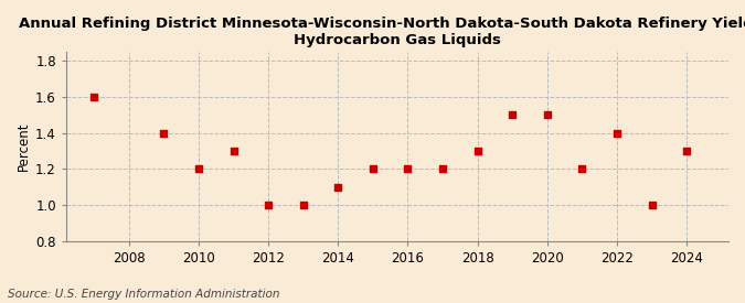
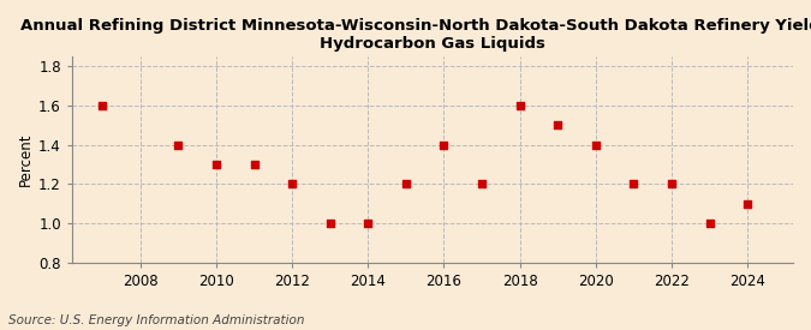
2010: 1.2 -> 1.3
2012: 1.0 -> 1.2
2014: 1.1 -> 1.0
2016: 1.2 -> 1.4
2018: 1.3 -> 1.6
2020: 1.5 -> 1.4
2022: 1.4 -> 1.2
2024: 1.3 -> 1.1
